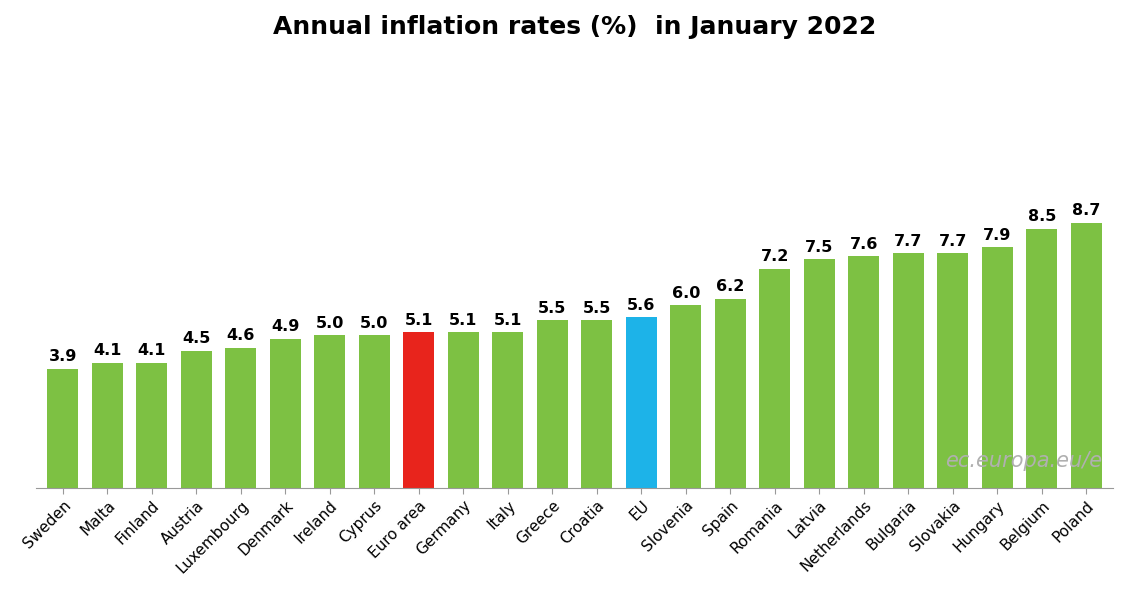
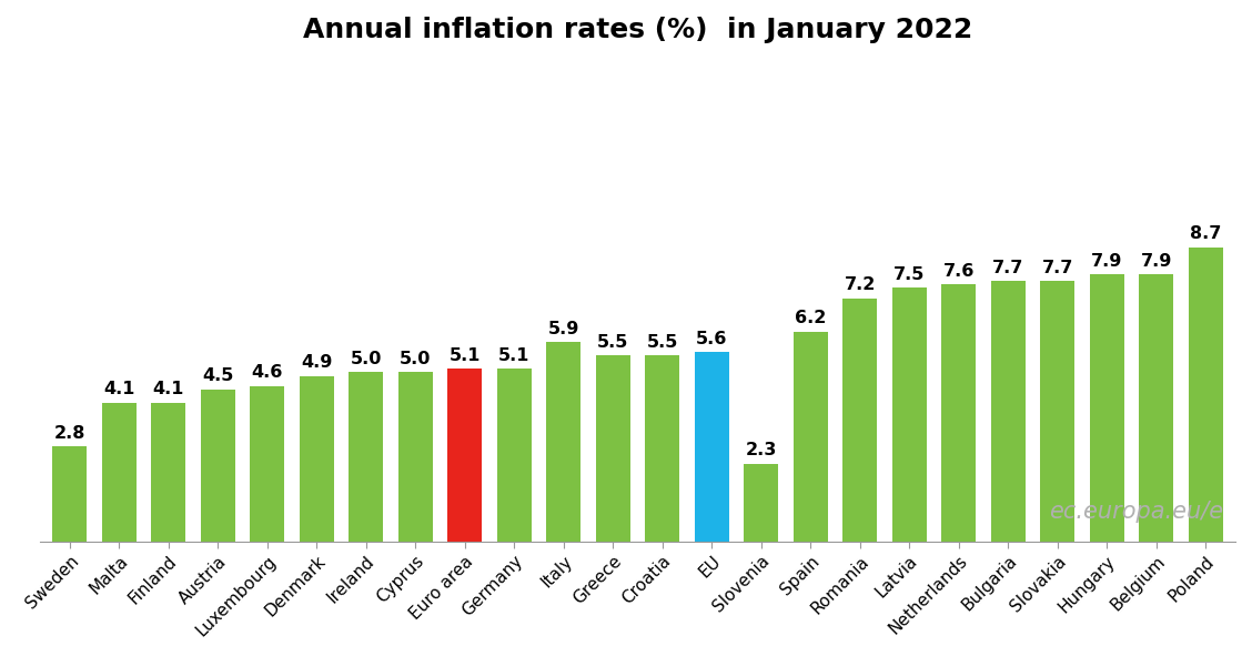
Sweden: 3.9 -> 2.8
Italy: 5.1 -> 5.9
Slovenia: 6.0 -> 2.3
Belgium: 8.5 -> 7.9
